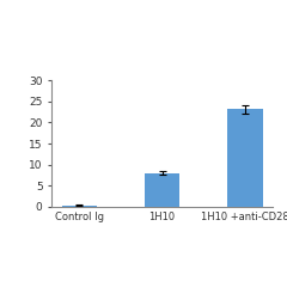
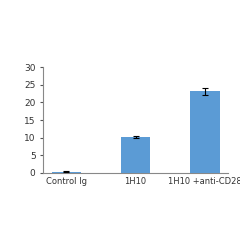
1H10: 8.0 -> 10.1
